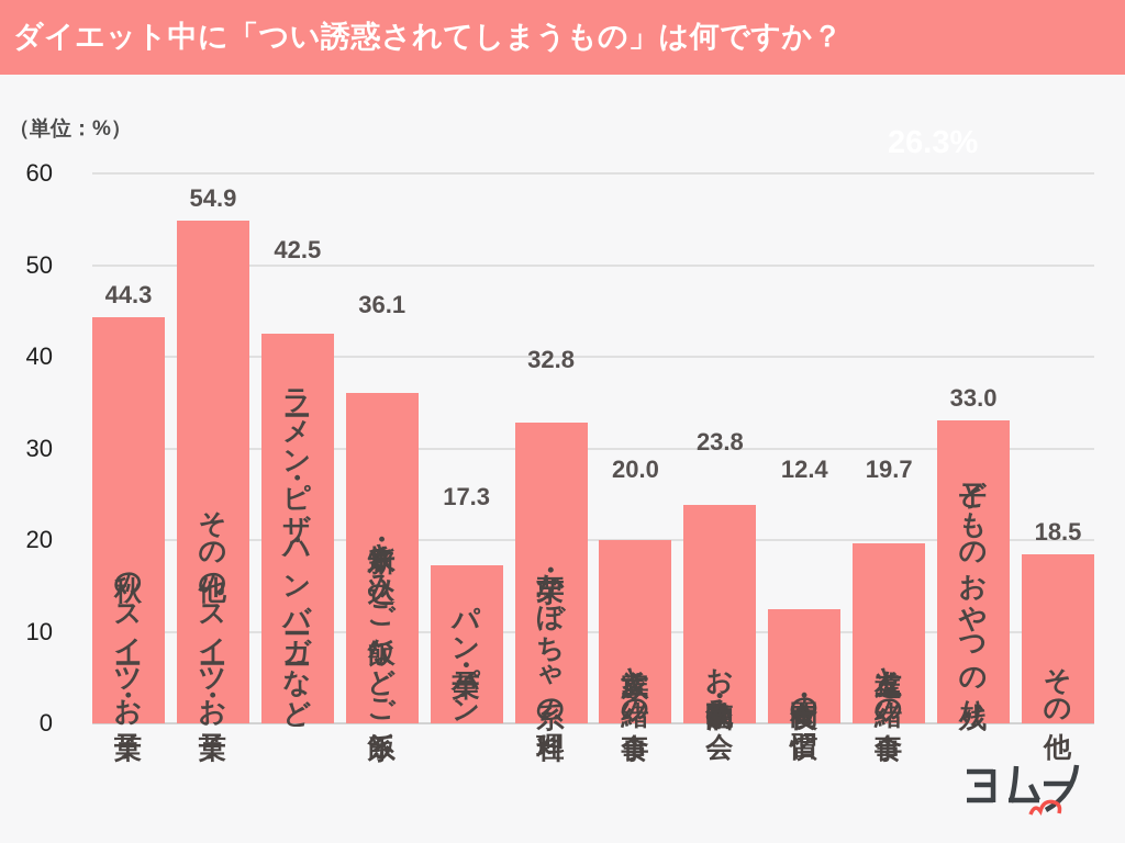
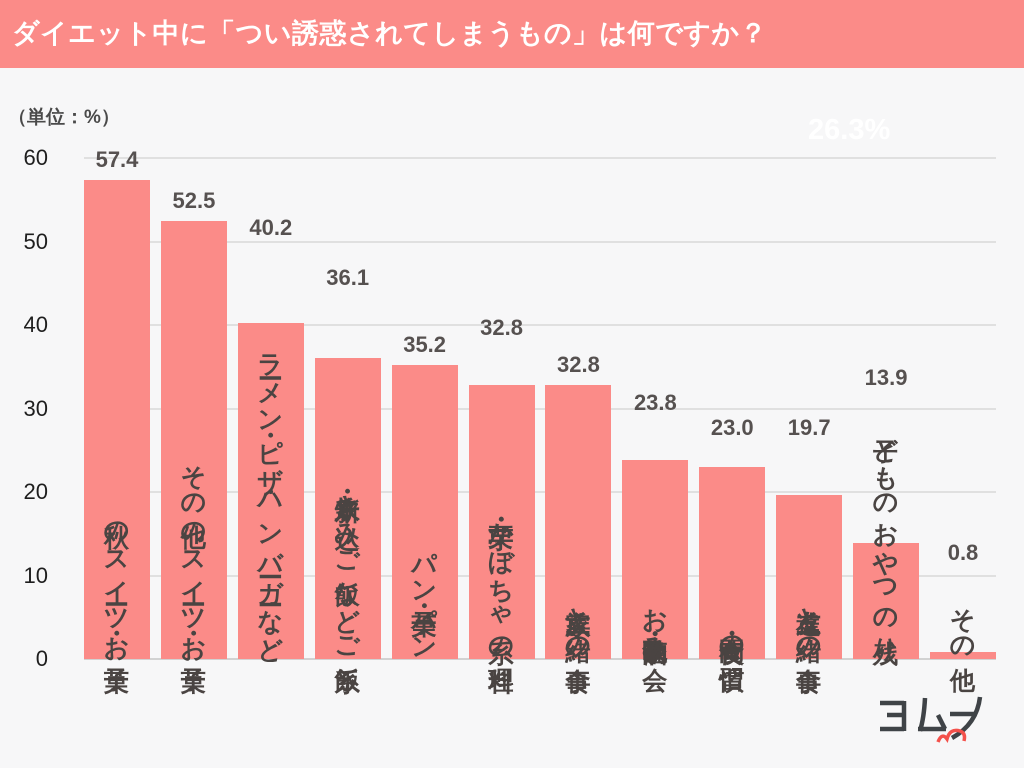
秋のスイーツ・お菓子: 44.3 -> 57.4
その他のスイーツ・お菓子: 54.9 -> 52.5
ラーメン・ピザ・ハンバーガーなど: 42.5 -> 40.2
パン・菓子パン: 17.3 -> 35.2
家族と一緒の食事: 20.0 -> 32.8
間食・夜食の習慣: 12.4 -> 23.0
子どものおやつの残り: 33.0 -> 13.9
その他: 18.5 -> 0.8
